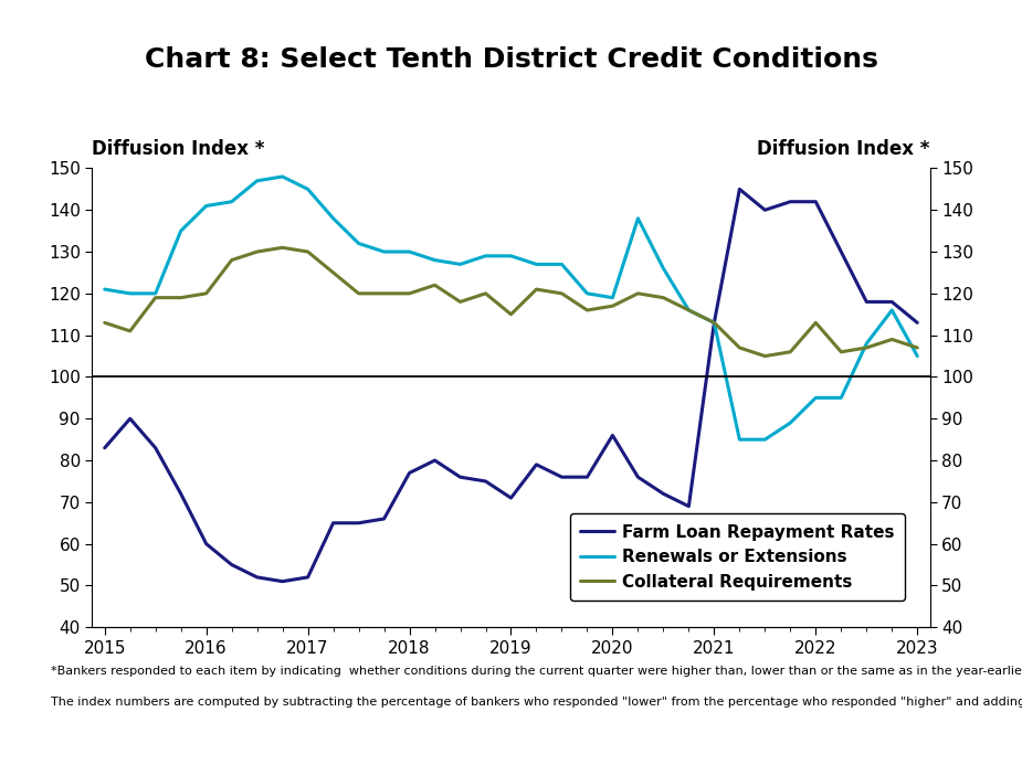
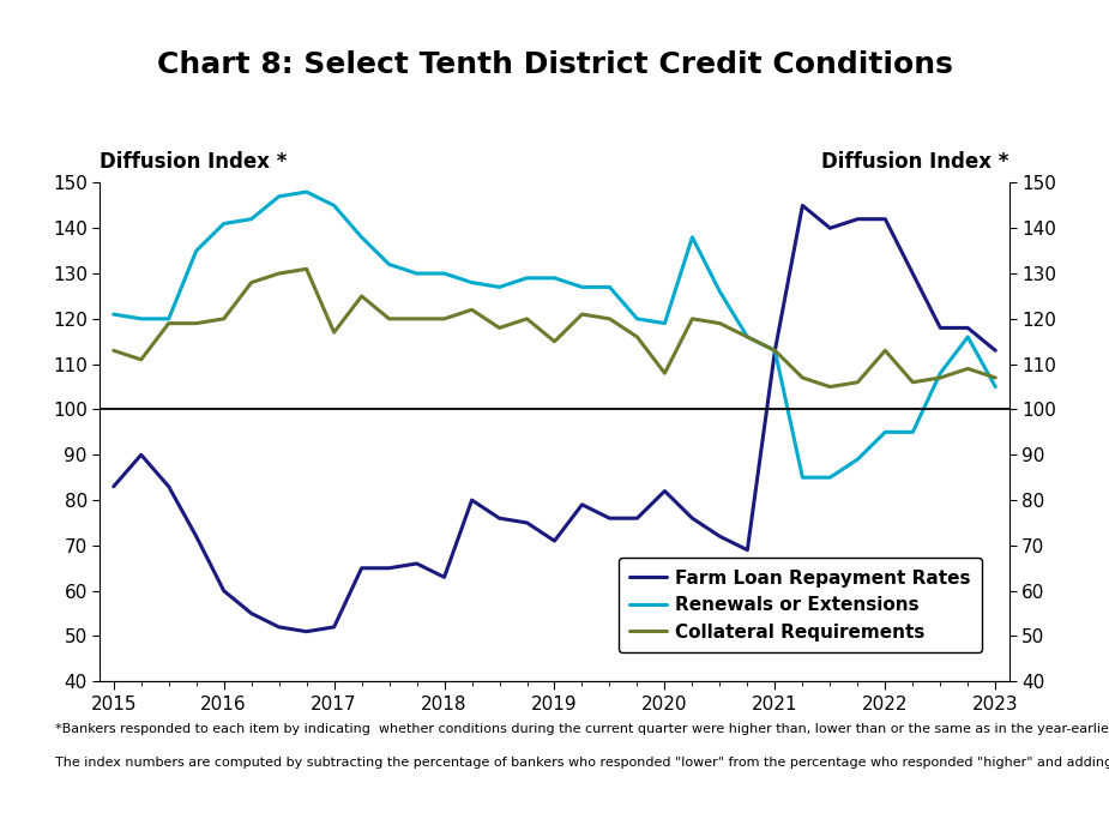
Collateral Requirements/2017: 130 -> 117
Farm Loan Repayment Rates/2018: 77 -> 63
Farm Loan Repayment Rates/2020: 86 -> 82
Collateral Requirements/2020: 117 -> 108
